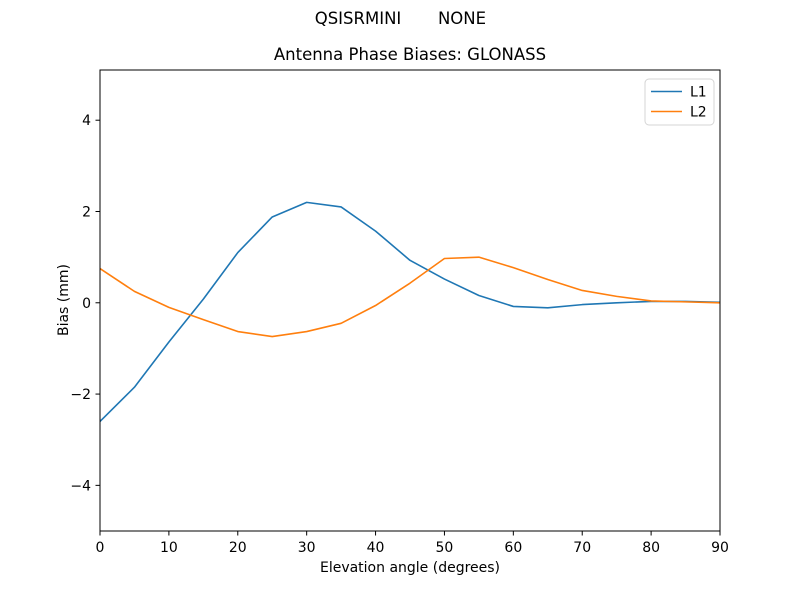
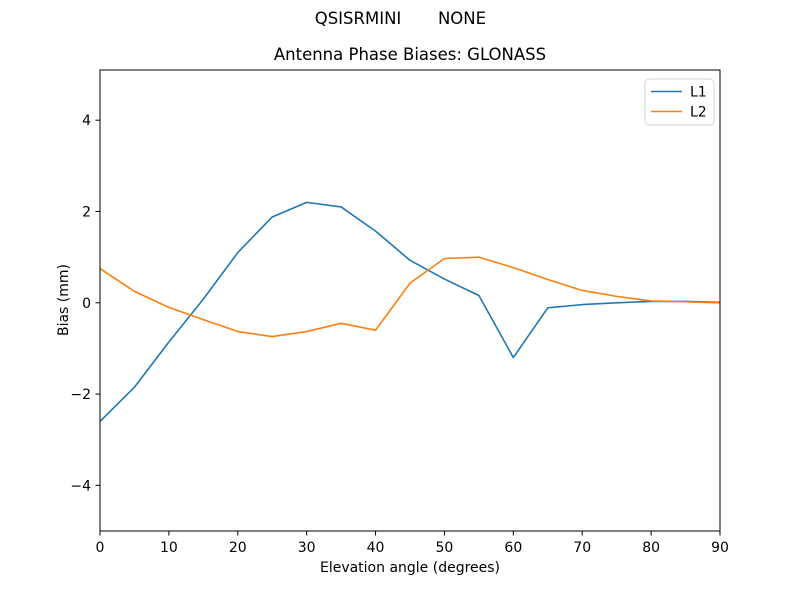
L2/40: -0.1 -> -0.6
L1/60: -0.1 -> -1.2
